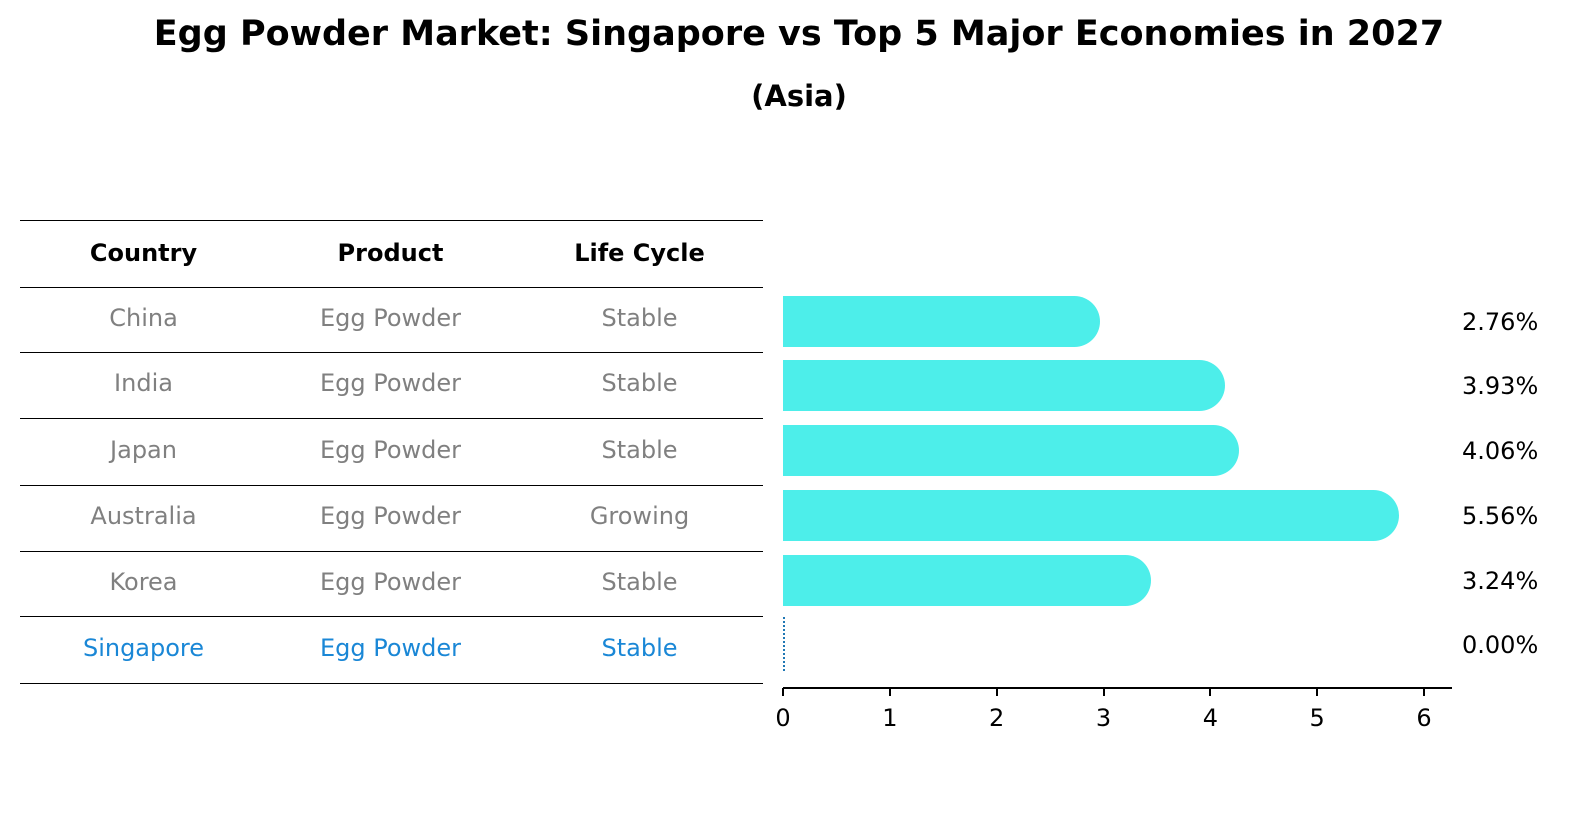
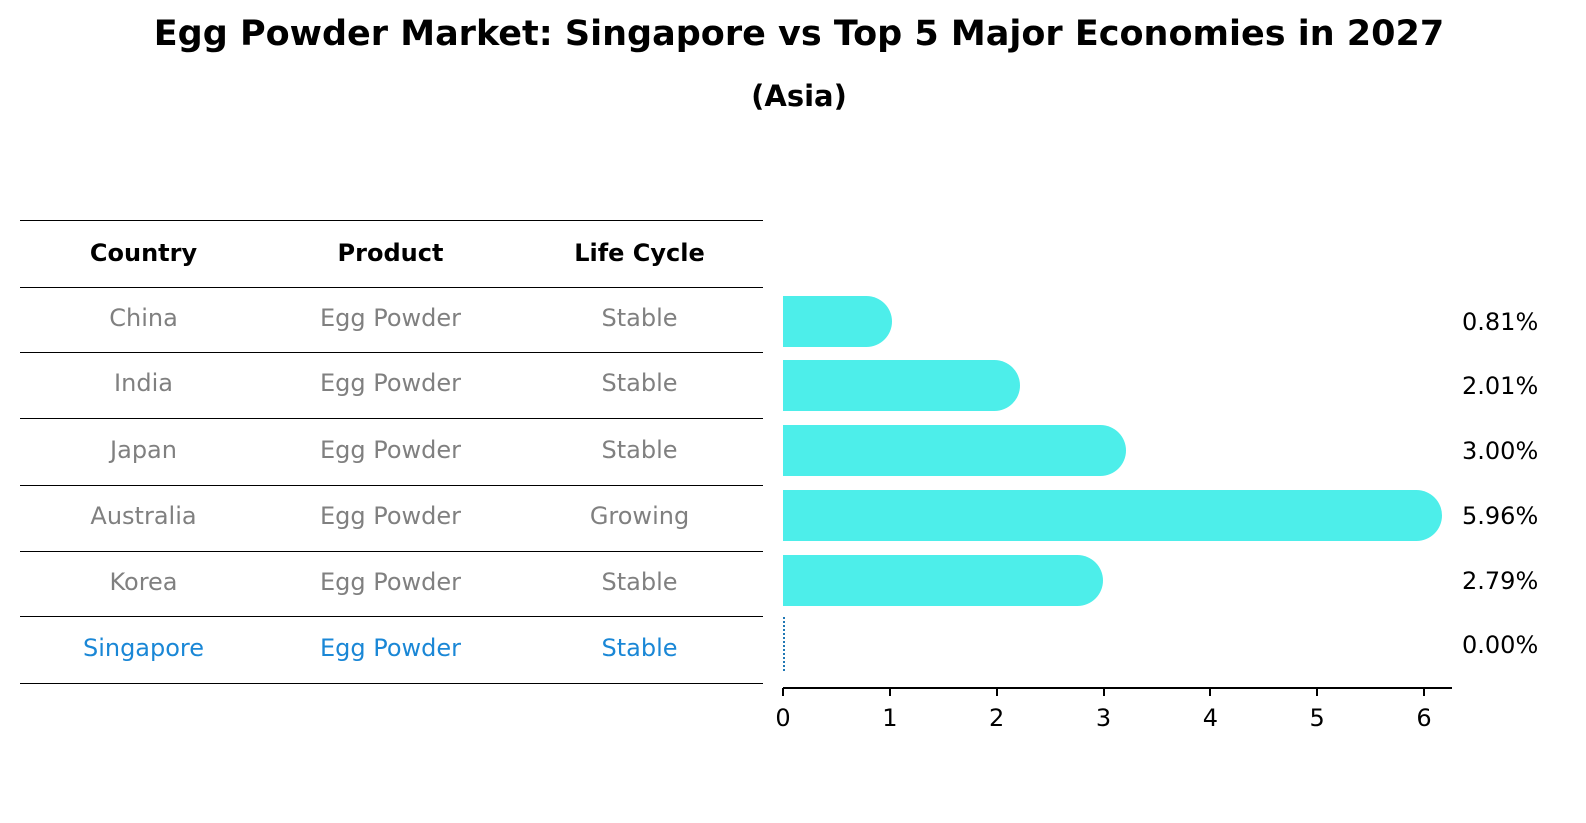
China: 2.76% -> 0.81%
India: 3.93% -> 2.01%
Japan: 4.06% -> 3.00%
Australia: 5.56% -> 5.96%
Korea: 3.24% -> 2.79%
